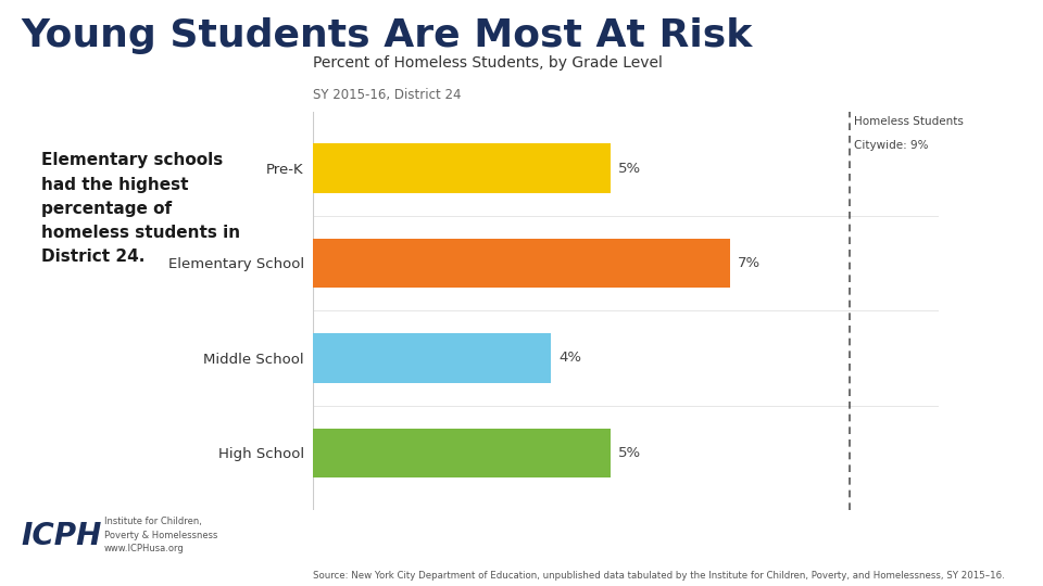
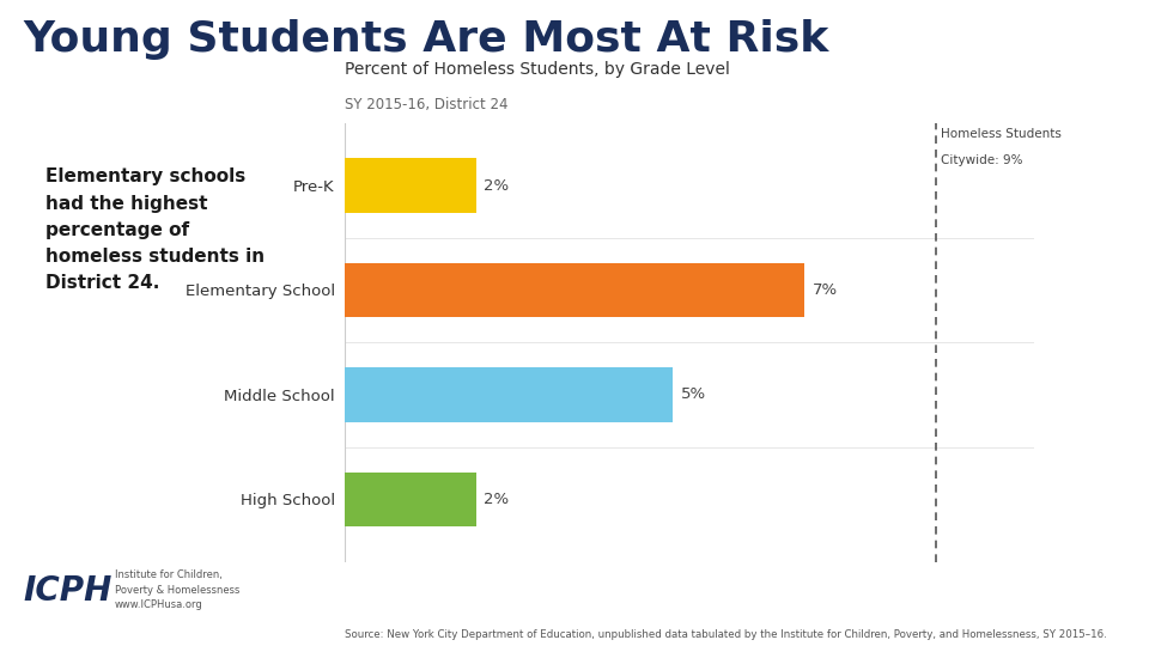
Pre-K: 5% -> 2%
Middle School: 4% -> 5%
High School: 5% -> 2%
